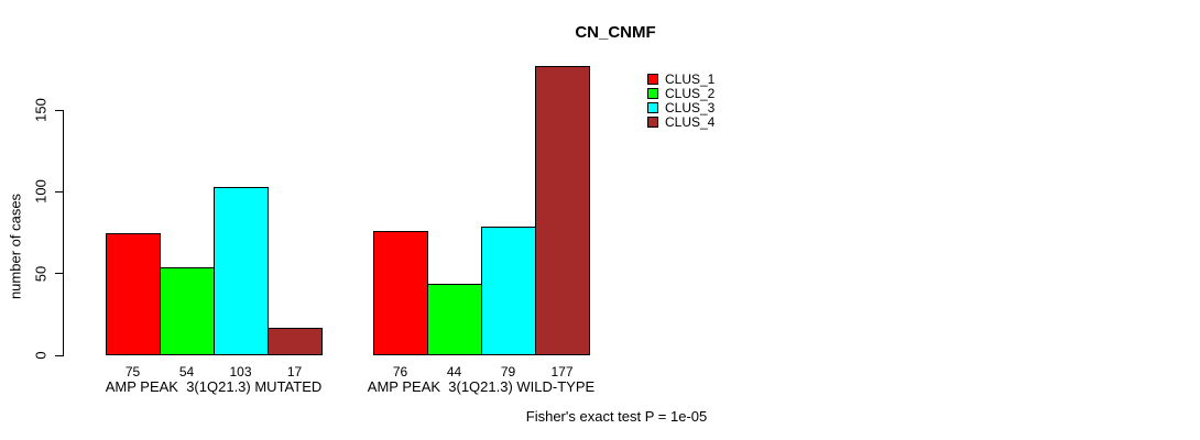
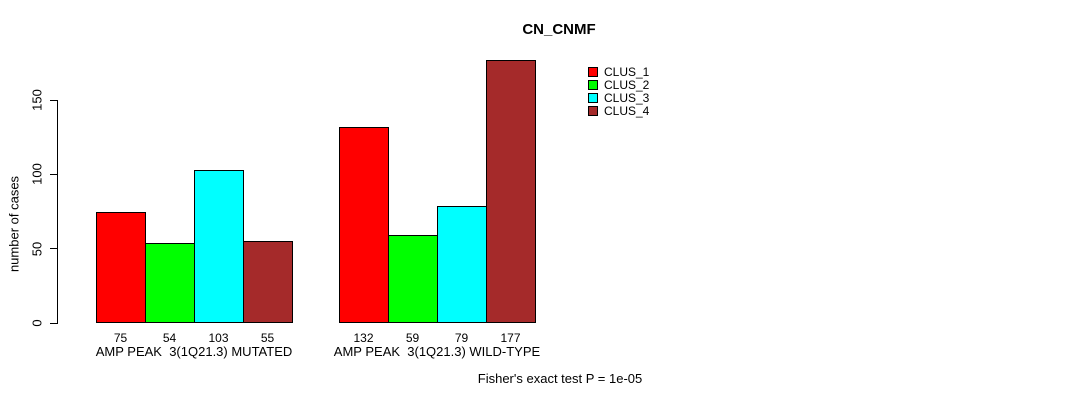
CLUS_4/AMP PEAK 3(1Q21.3) MUTATED: 17 -> 55
CLUS_1/AMP PEAK 3(1Q21.3) WILD-TYPE: 76 -> 132
CLUS_2/AMP PEAK 3(1Q21.3) WILD-TYPE: 44 -> 59
